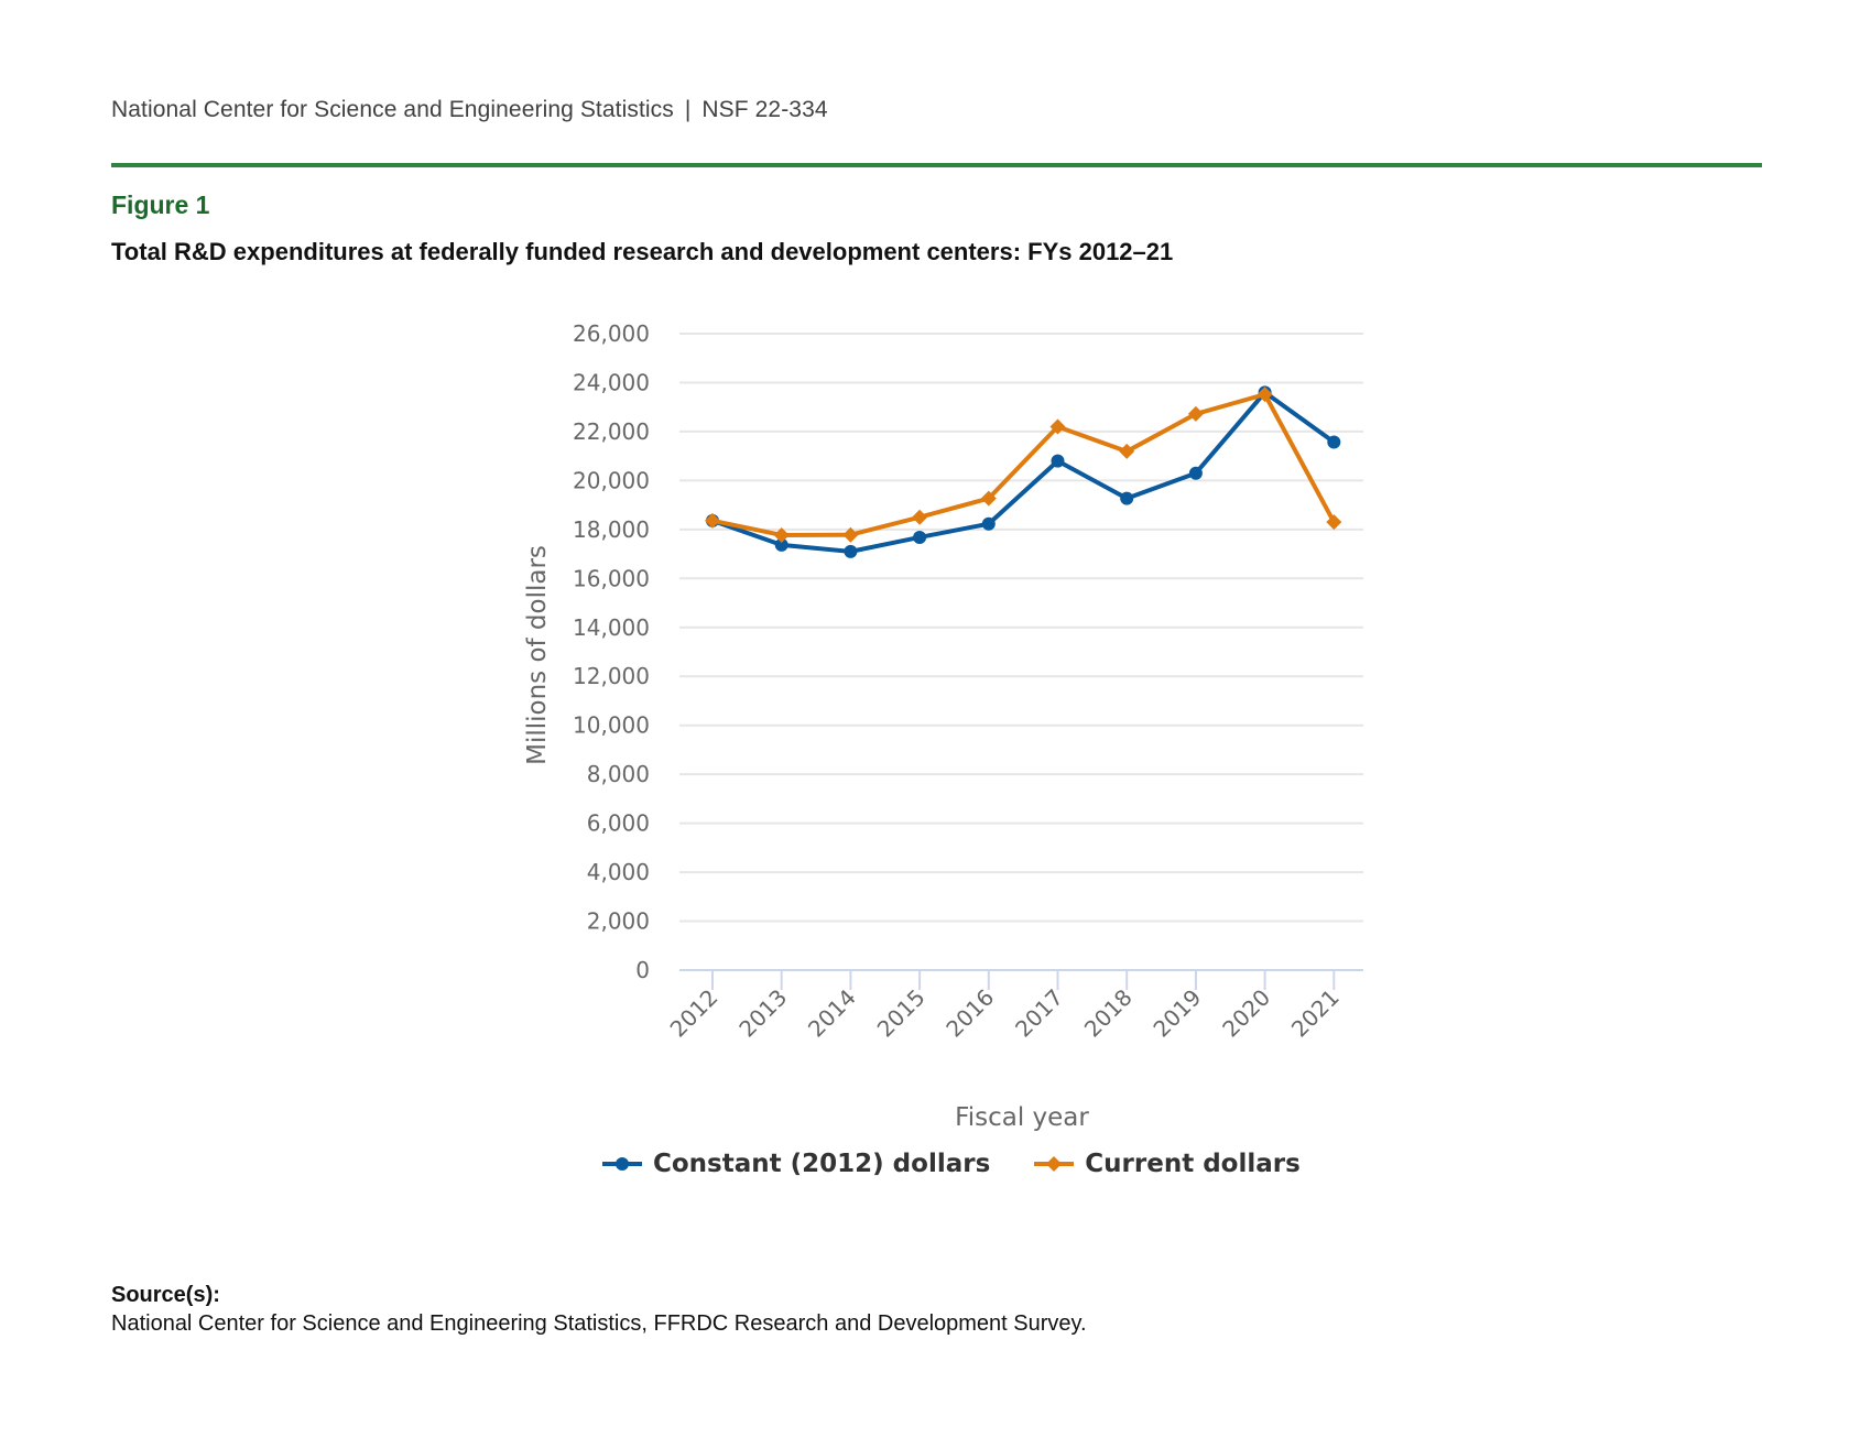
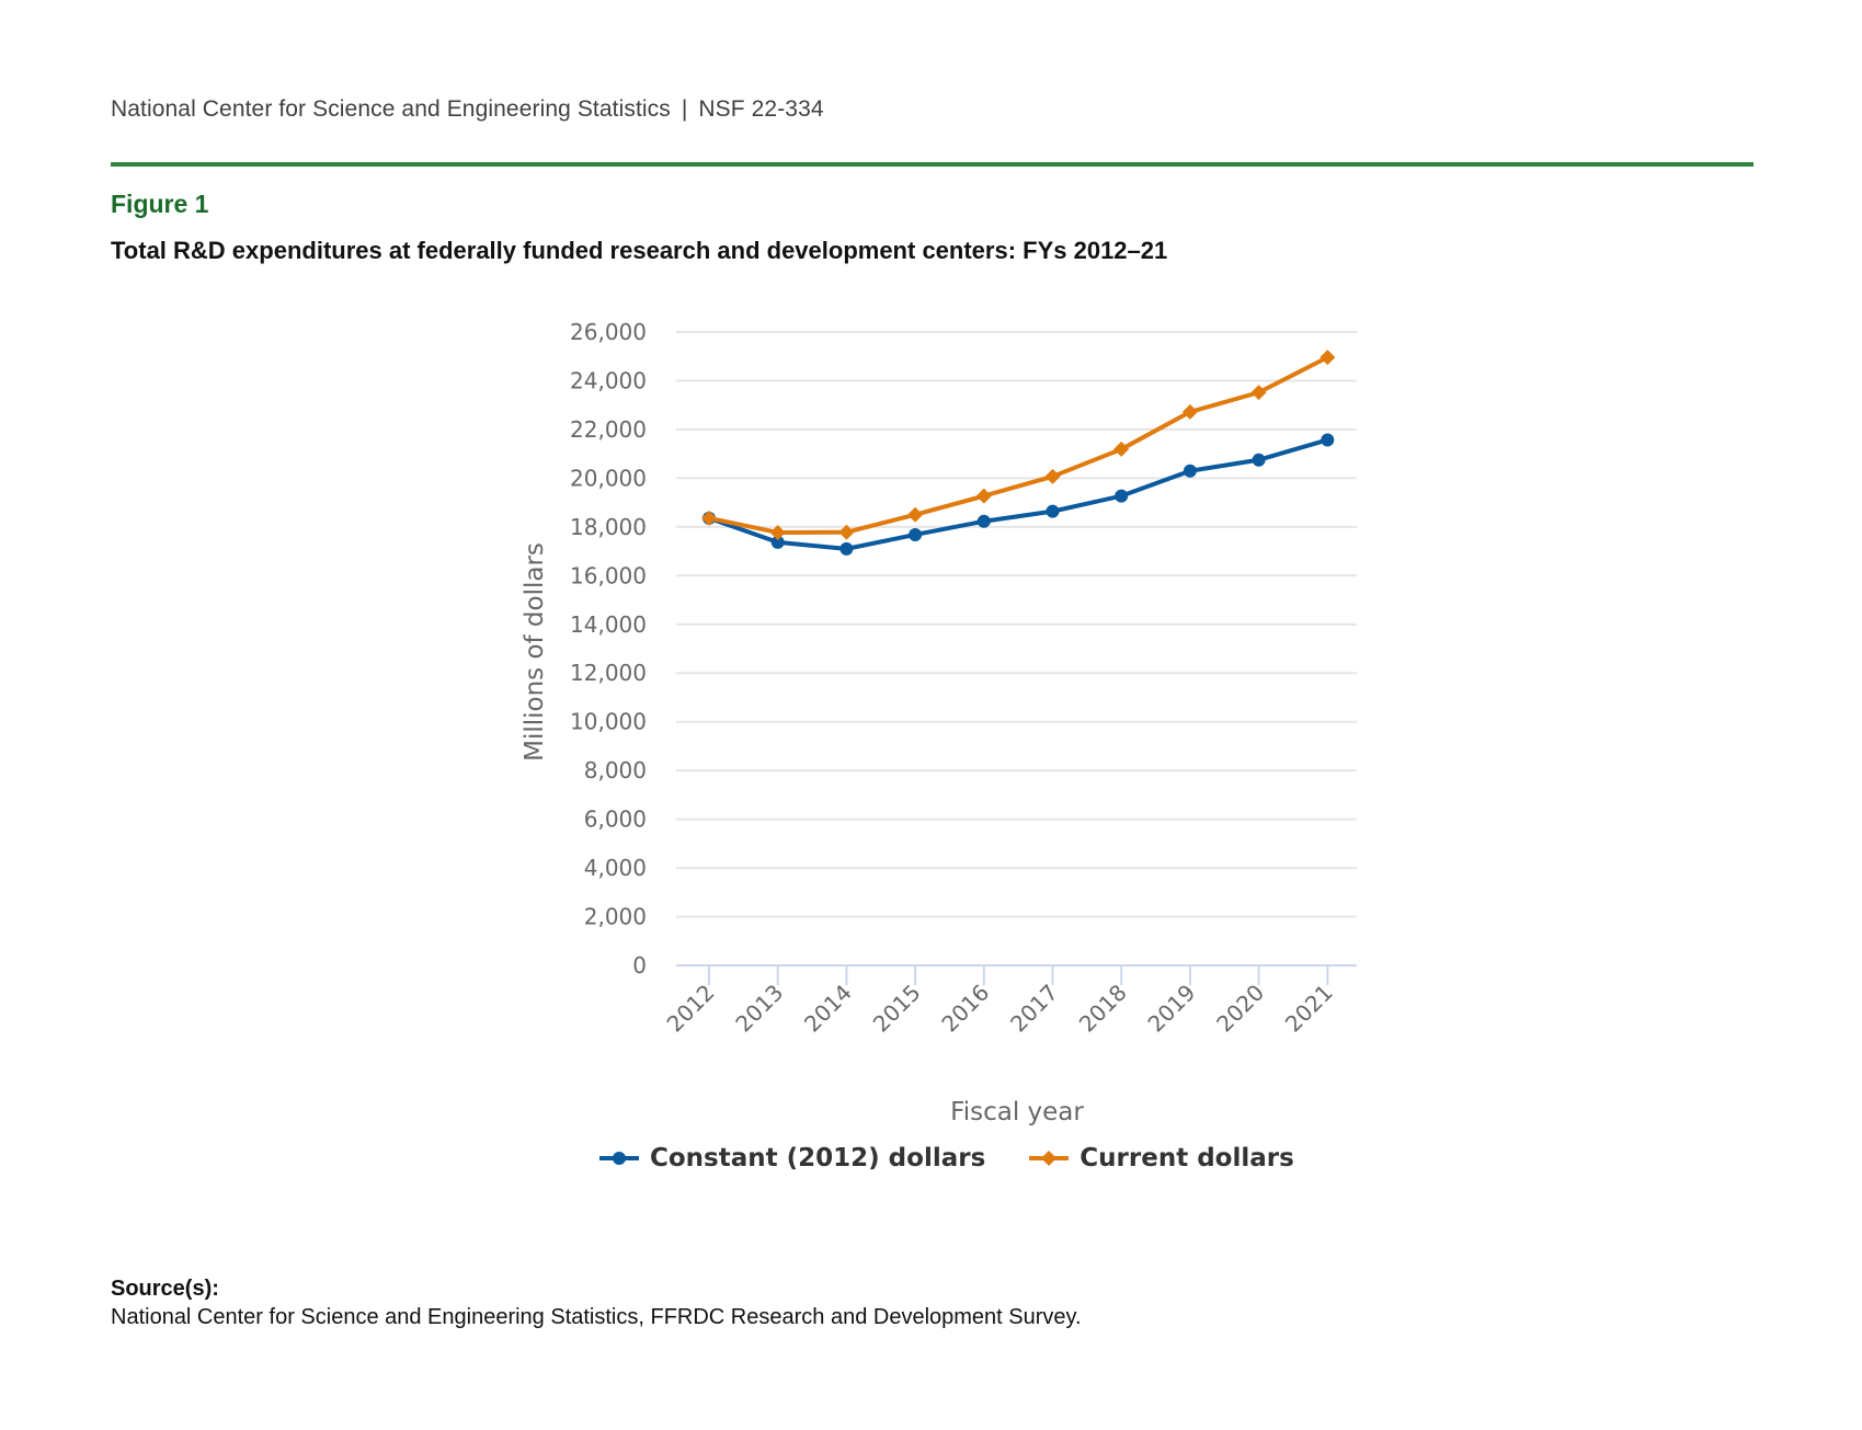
Constant (2012) dollars/2017: 20800 -> 18600
Current dollars/2017: 22200 -> 20100
Constant (2012) dollars/2020: 23600 -> 20800
Current dollars/2021: 18300 -> 25000
